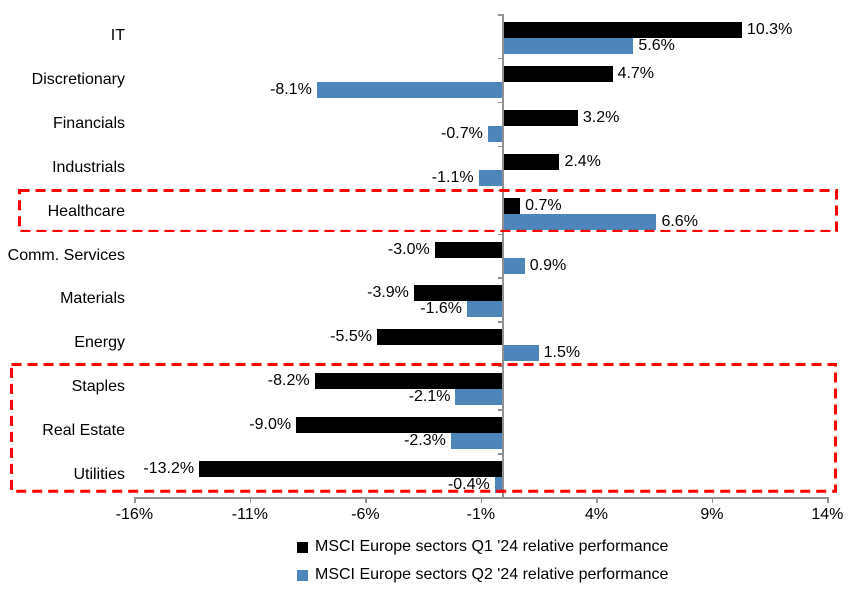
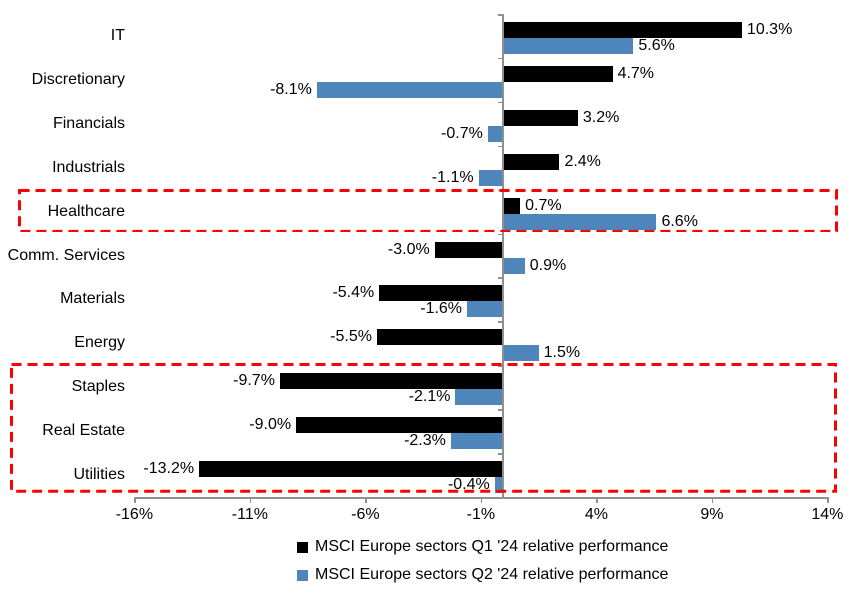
MSCI Europe sectors Q1 '24 relative performance/Materials: -3.9% -> -5.4%
MSCI Europe sectors Q1 '24 relative performance/Staples: -8.2% -> -9.7%
